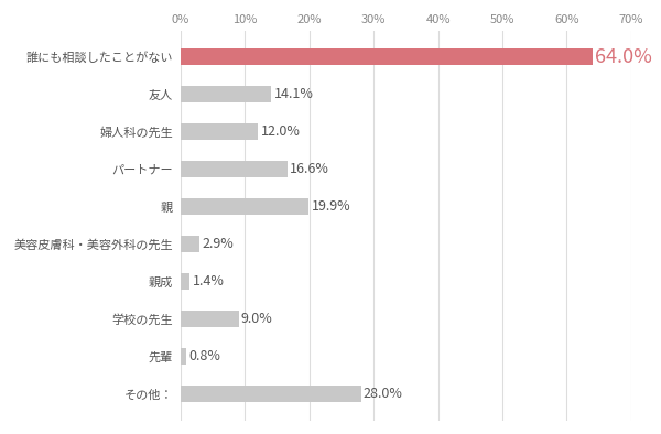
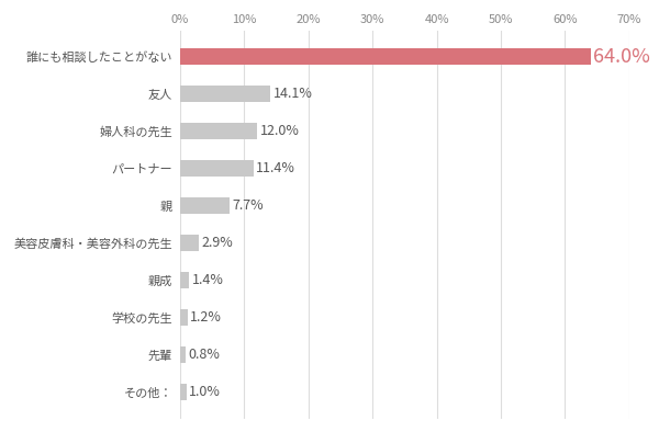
パートナー: 16.6% -> 11.4%
親: 19.9% -> 7.7%
学校の先生: 9.0% -> 1.2%
その他：: 28.0% -> 1.0%
